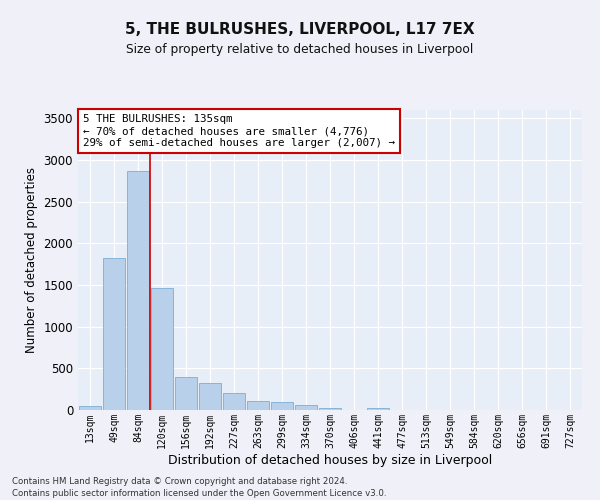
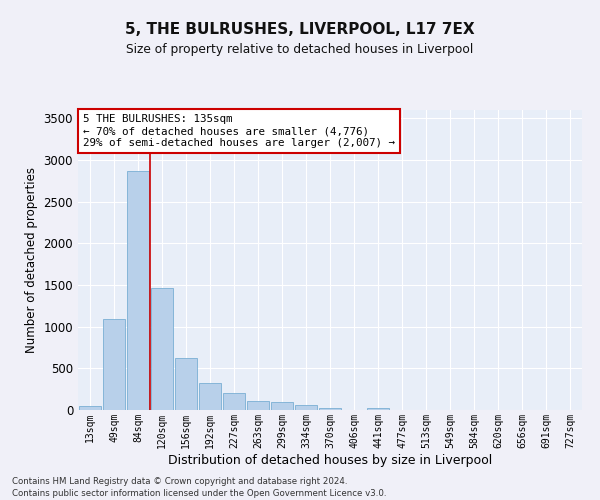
49sqm: 1820 -> 1090
156sqm: 400 -> 630
